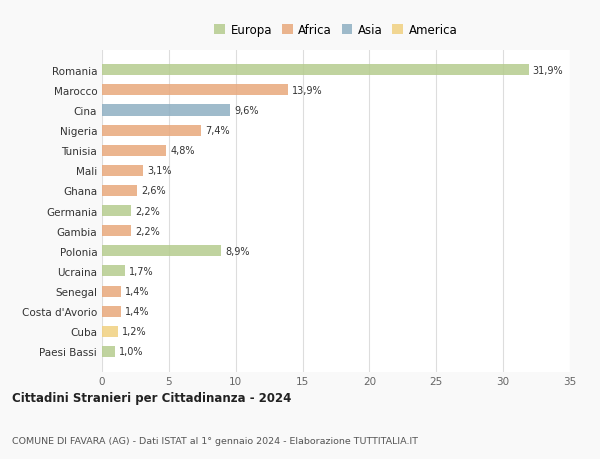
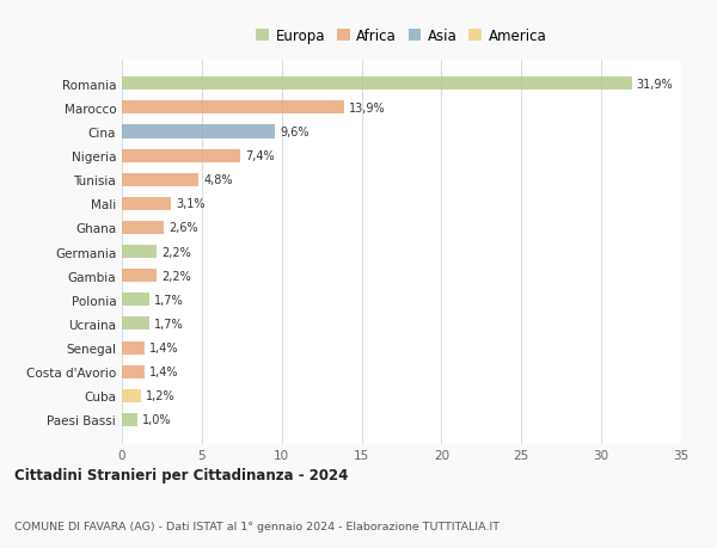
Polonia: 8,9% -> 1,7%
